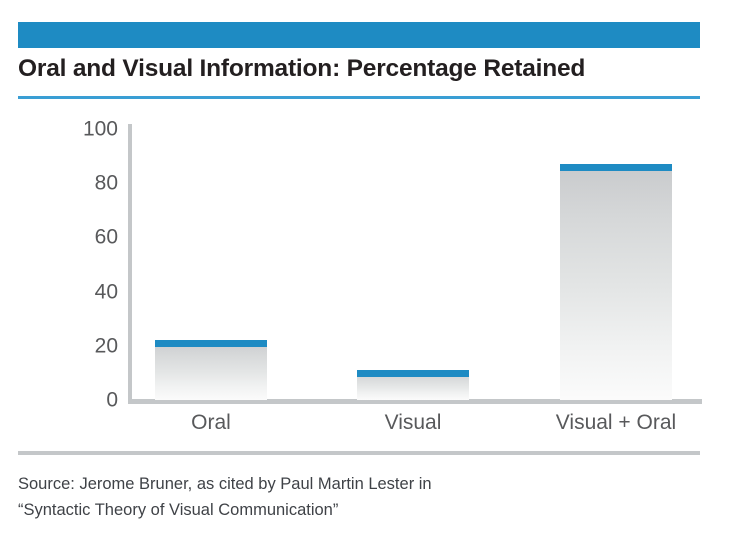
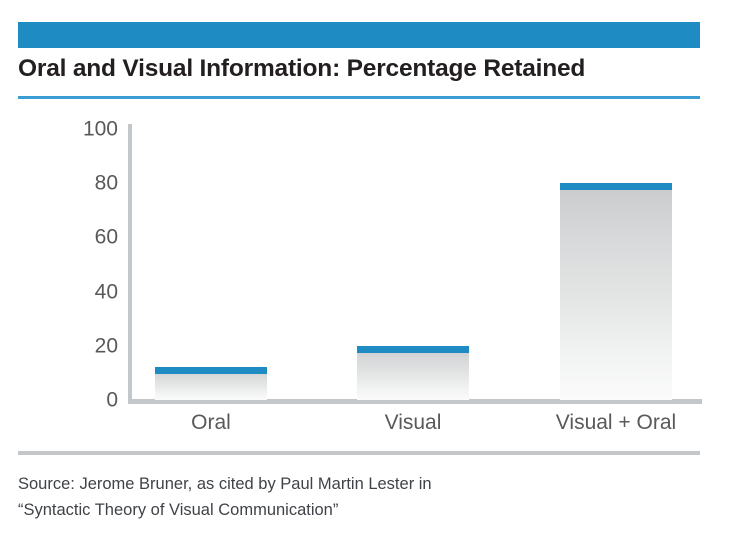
Oral: 22 -> 12
Visual: 11 -> 20
Visual + Oral: 87 -> 80
